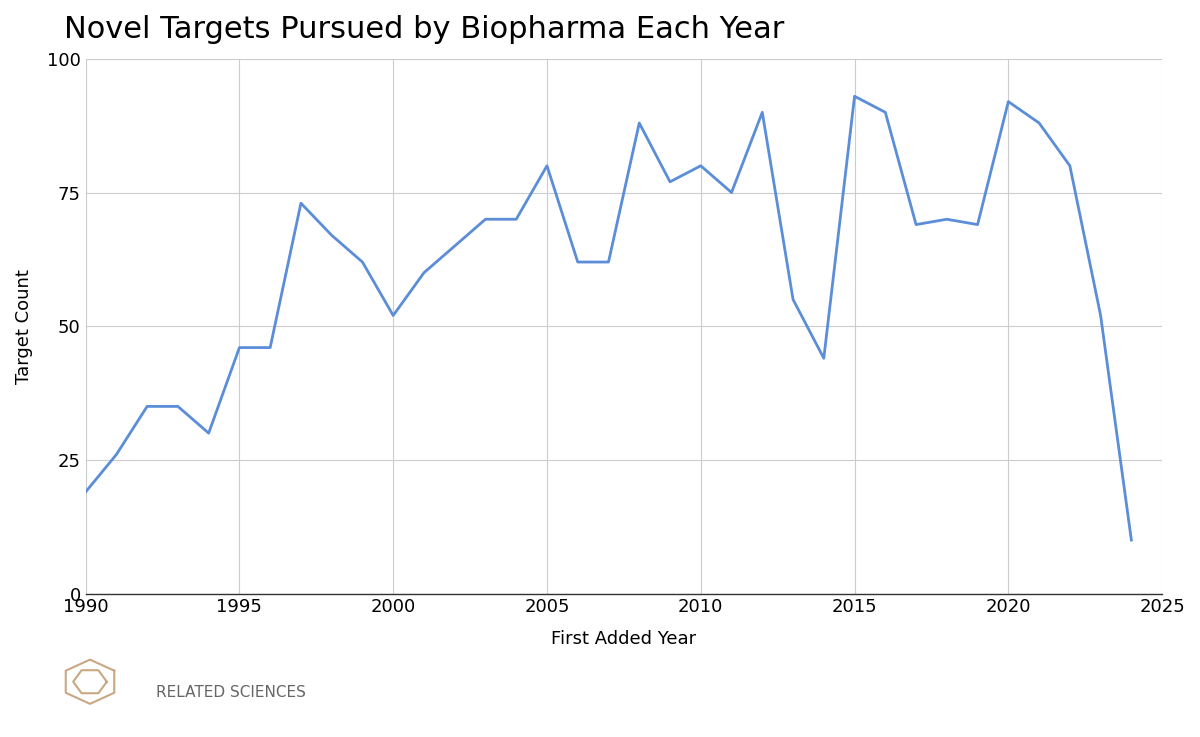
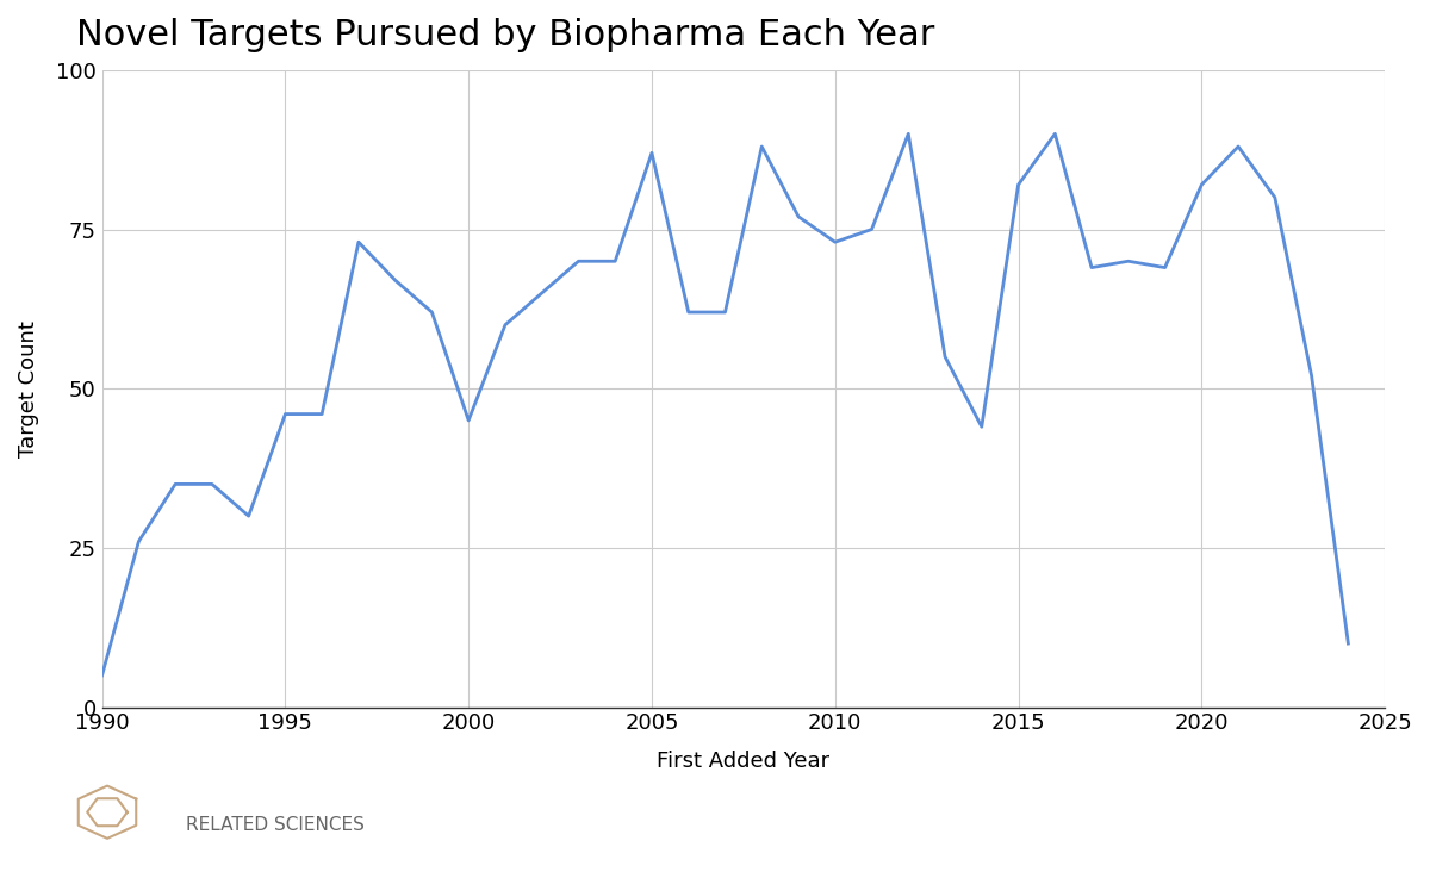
Novel Targets Pursued by Biopharma Each Year/1990: 19 -> 5
Novel Targets Pursued by Biopharma Each Year/2000: 52 -> 45
Novel Targets Pursued by Biopharma Each Year/2005: 80 -> 87
Novel Targets Pursued by Biopharma Each Year/2010: 80 -> 73
Novel Targets Pursued by Biopharma Each Year/2015: 93 -> 82
Novel Targets Pursued by Biopharma Each Year/2020: 92 -> 82
